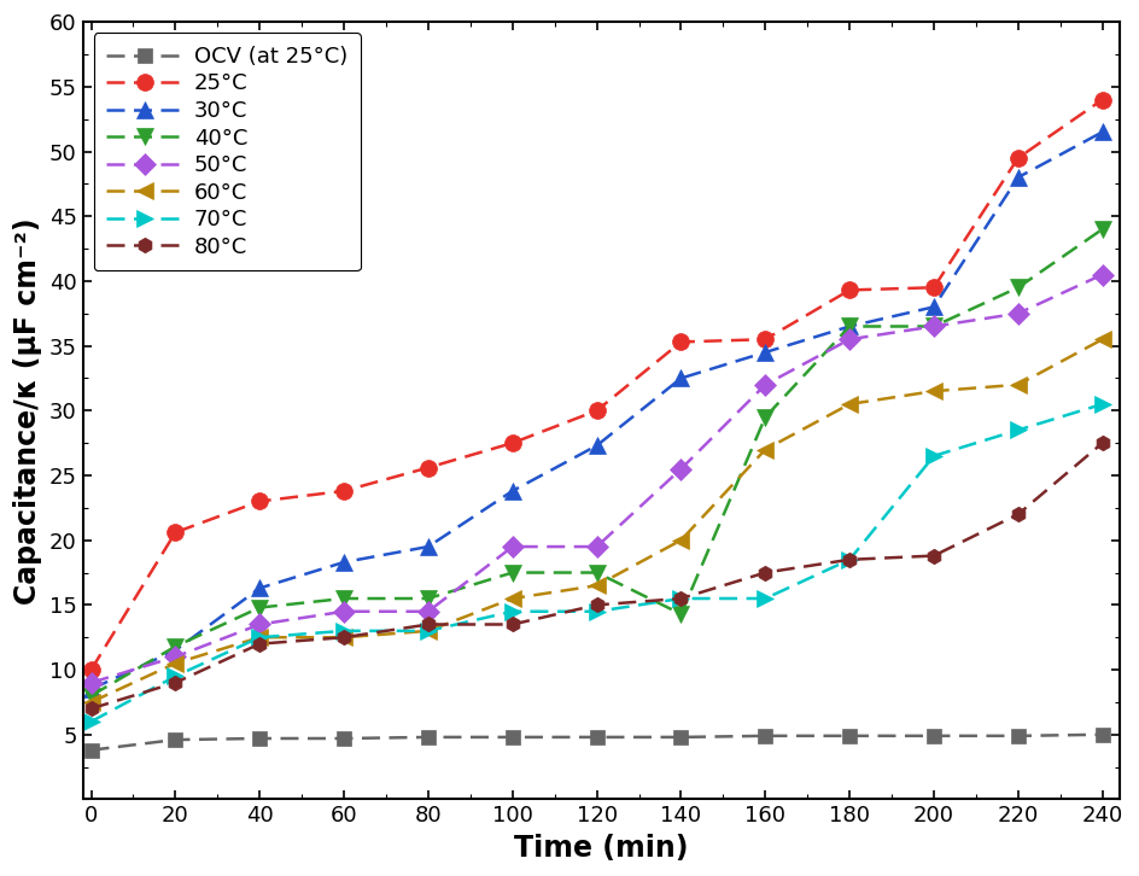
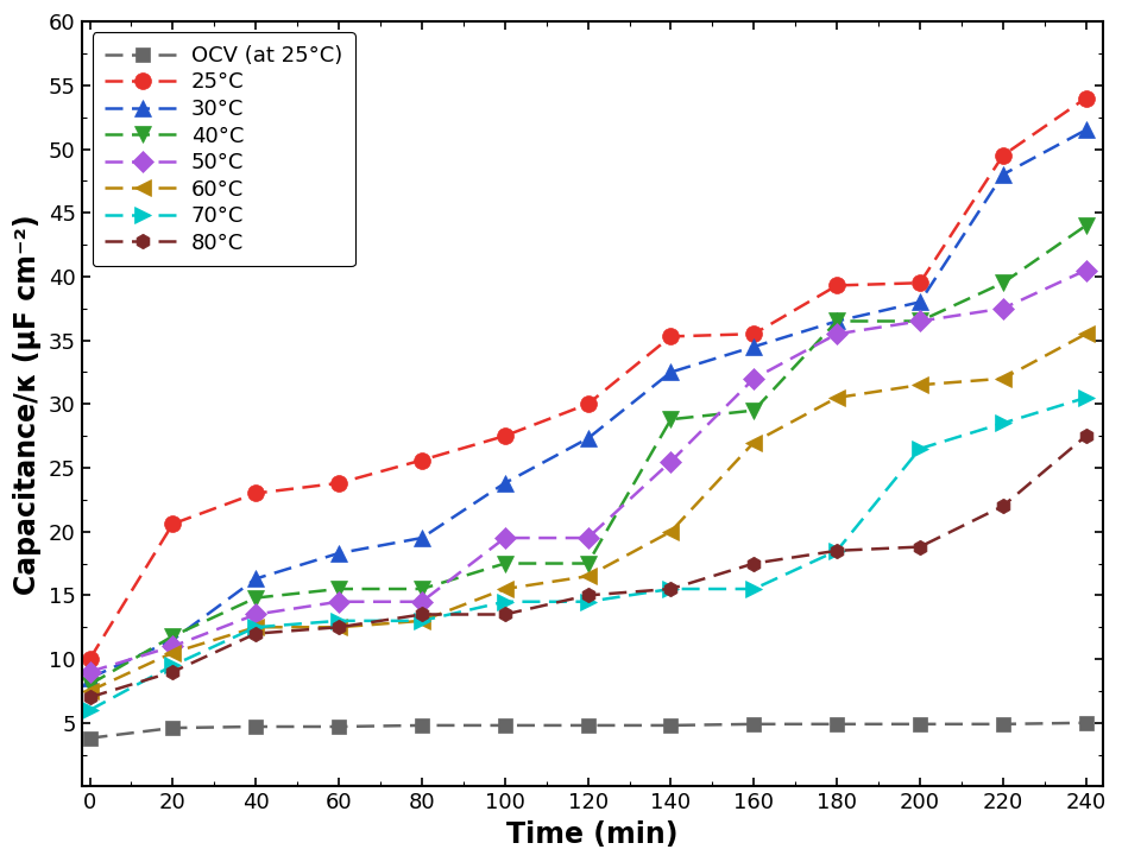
40°C/140: 14.3 -> 28.8
